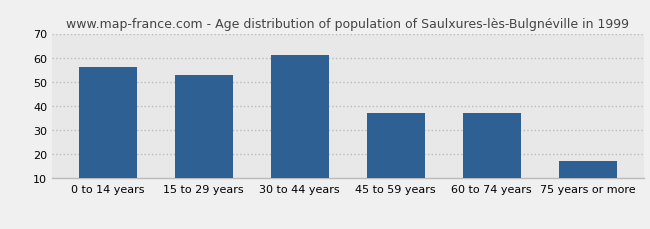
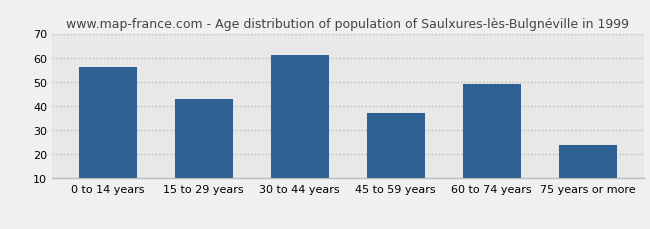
15 to 29 years: 53 -> 43
60 to 74 years: 37 -> 49
75 years or more: 17 -> 24
